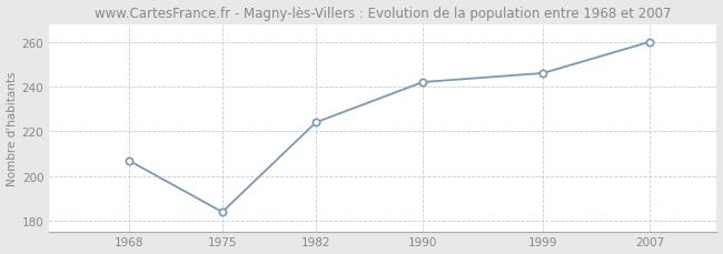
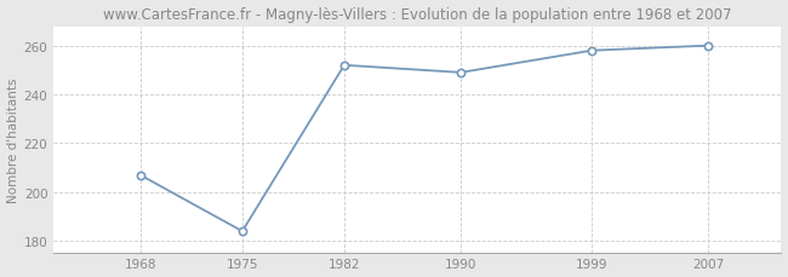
1982: 224 -> 252
1990: 242 -> 249
1999: 246 -> 258
